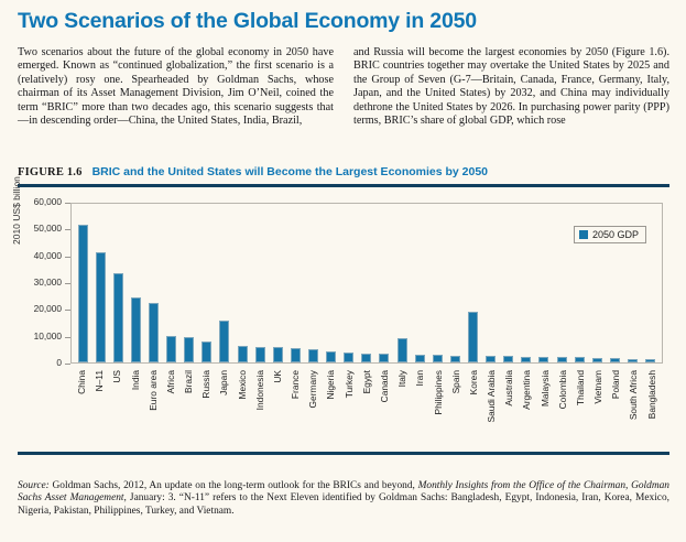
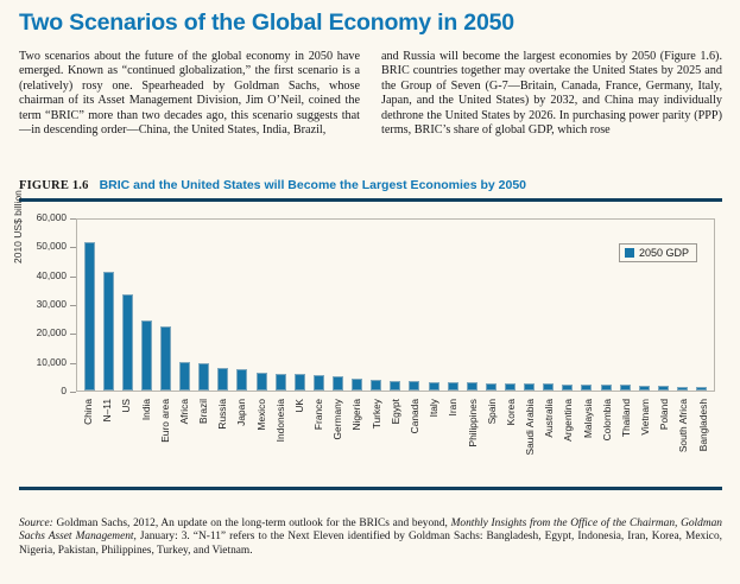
Japan: 16000 -> 8000
Italy: 9000 -> 3000
Korea: 19000 -> 3000
